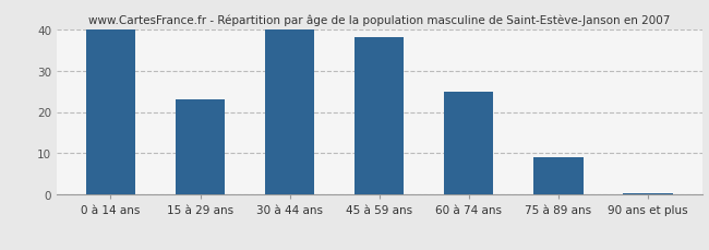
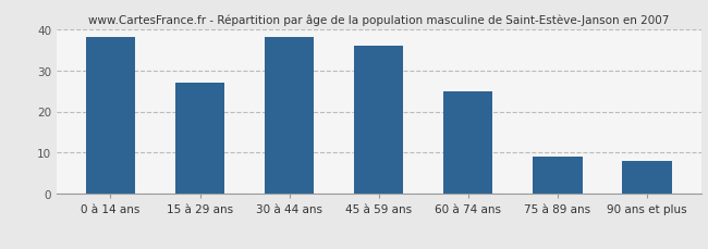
0 à 14 ans: 40.0 -> 38.0
15 à 29 ans: 23.0 -> 27.0
30 à 44 ans: 40.0 -> 38.0
45 à 59 ans: 38.0 -> 36.0
90 ans et plus: 0.5 -> 8.0
